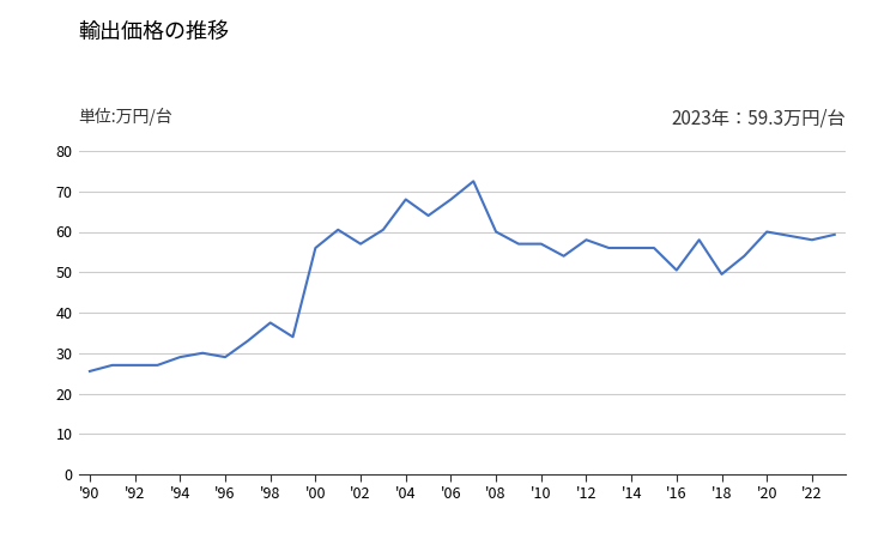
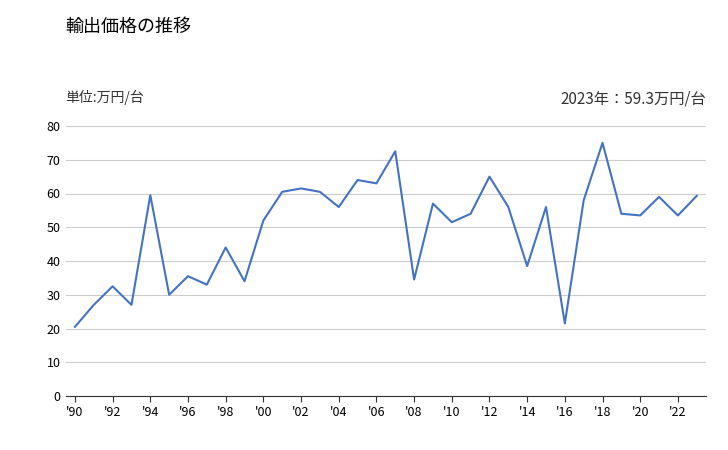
'90: 25.5 -> 20.5
'92: 27.0 -> 32.5
'94: 29.0 -> 59.5
'96: 29.0 -> 35.5
'98: 37.5 -> 44.0
'00: 56.0 -> 52.0
'02: 57.0 -> 61.5
'04: 68.0 -> 56.0
'06: 68.0 -> 63.0
'08: 60.0 -> 34.5
'10: 57.0 -> 51.5
'12: 58.0 -> 65.0
'14: 56.0 -> 38.5
'16: 50.5 -> 21.5
'18: 49.5 -> 75.0
'20: 60.0 -> 53.5
'22: 58.0 -> 53.5
